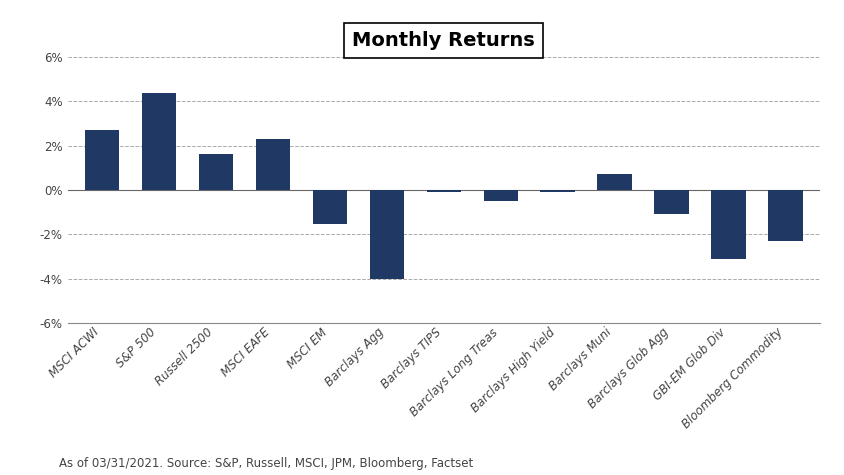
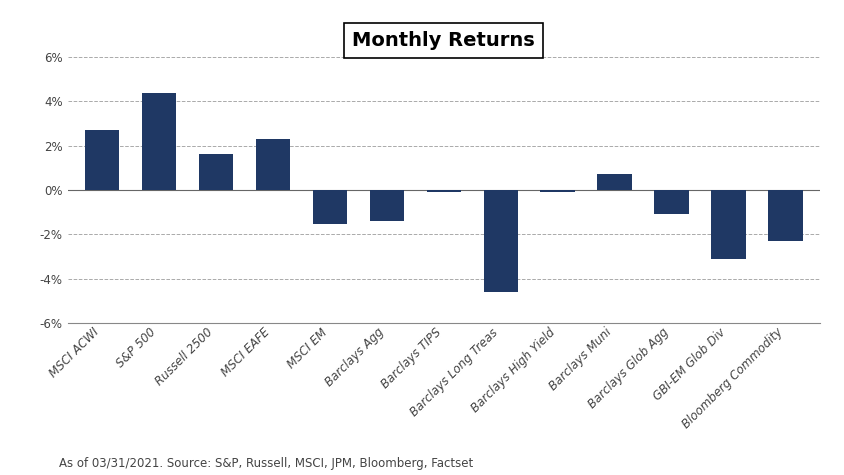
Barclays Agg: -4.00% -> -1.40%
Barclays Long Treas: -0.50% -> -4.62%
